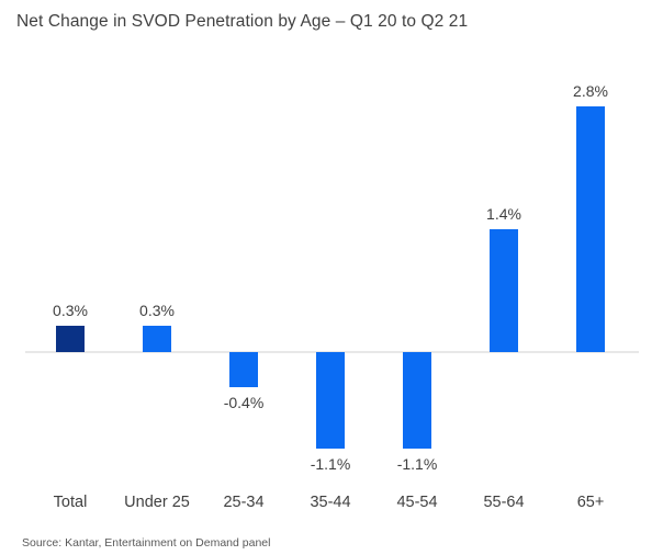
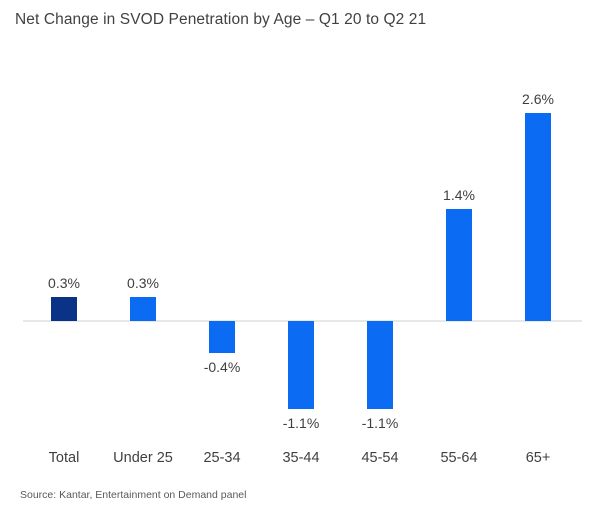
65+: 2.8% -> 2.6%
